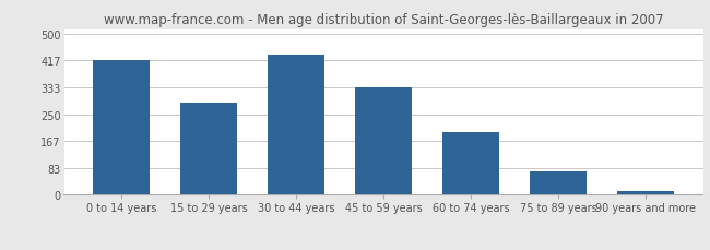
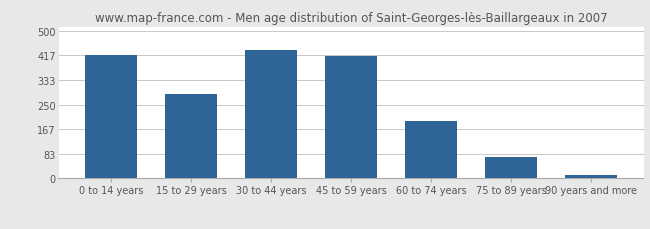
45 to 59 years: 335 -> 416
